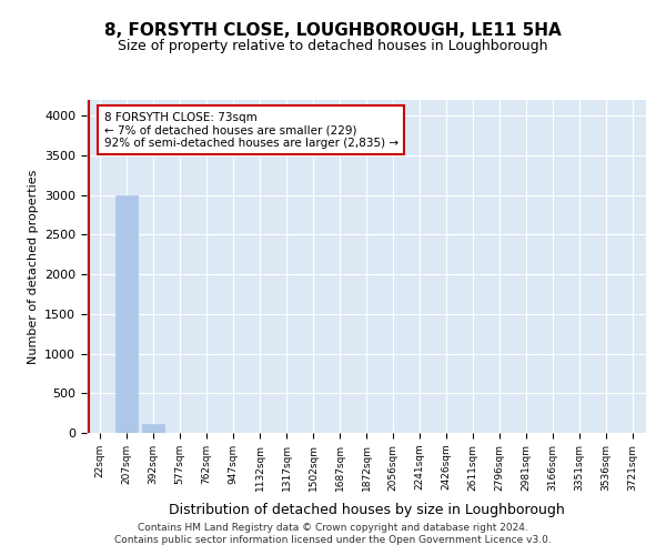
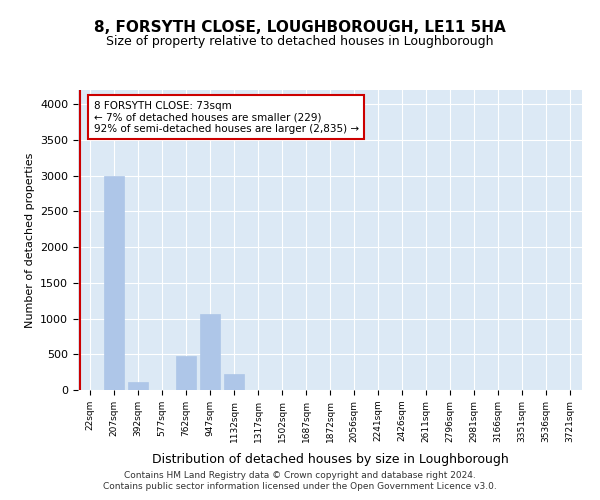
762sqm: 0 -> 480
947sqm: 0 -> 1060
1132sqm: 0 -> 220
